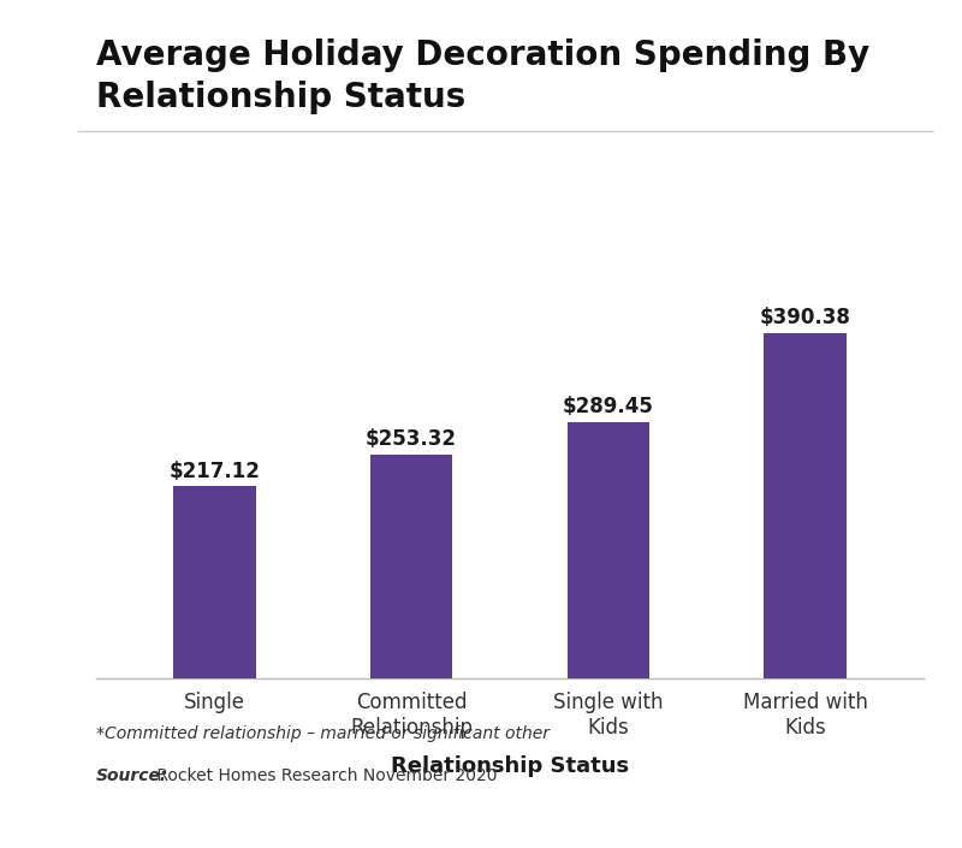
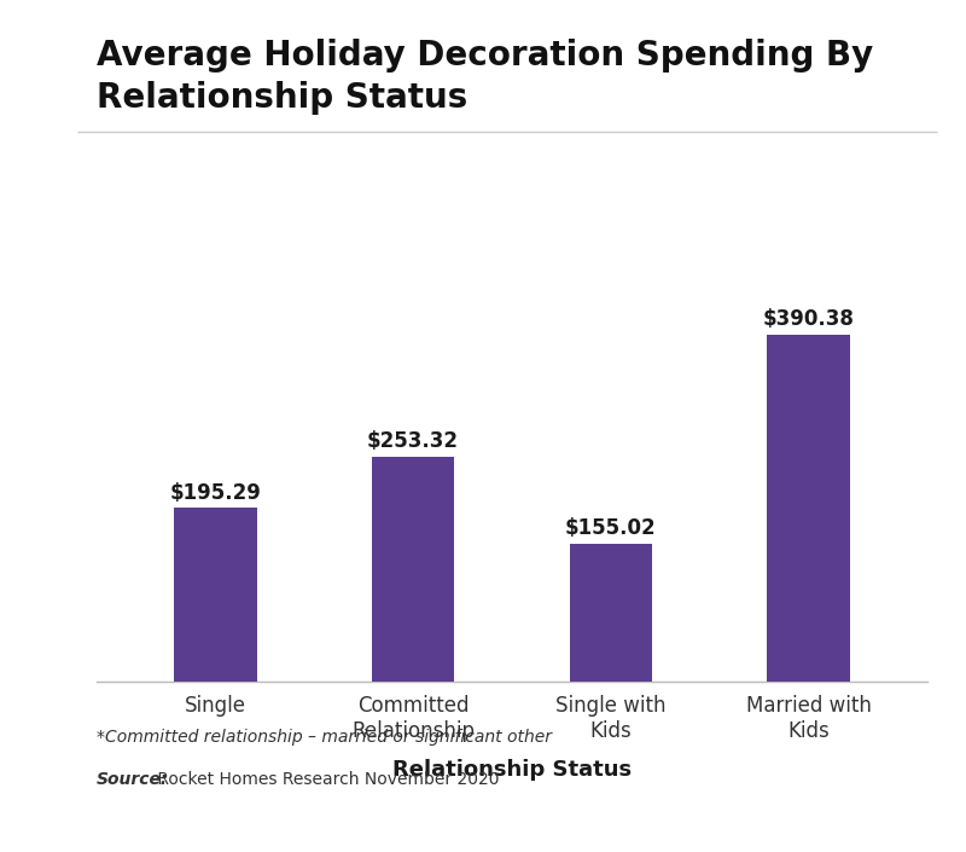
Single: $217.12 -> $195.29
Single with Kids: $289.45 -> $155.02
